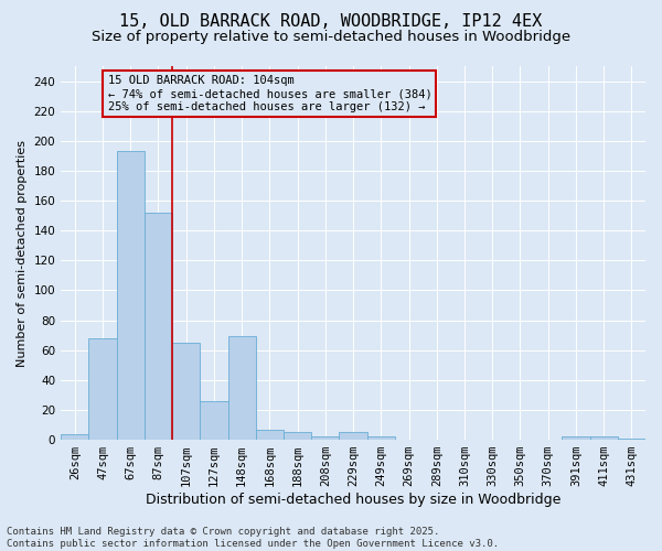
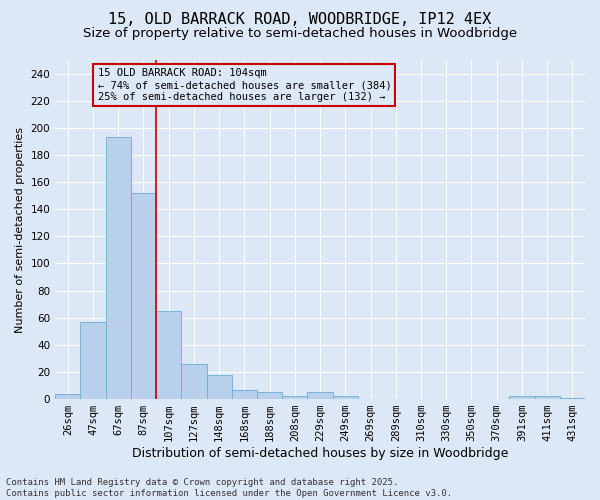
47sqm: 68 -> 57
148sqm: 69 -> 18
